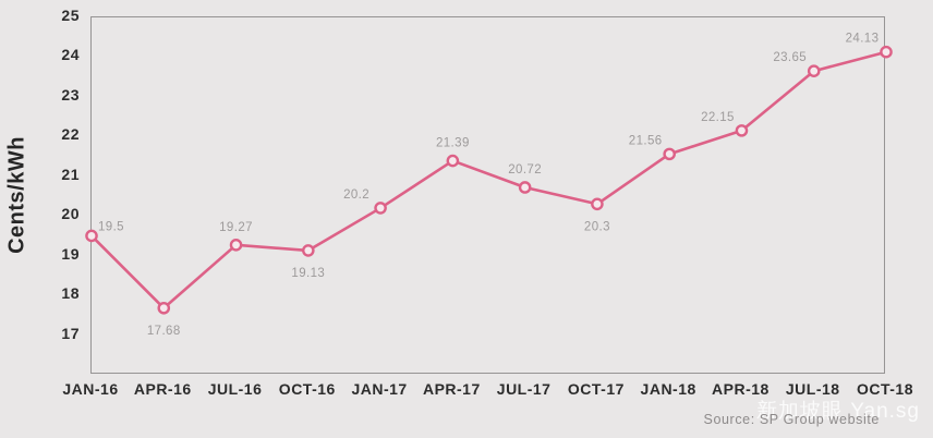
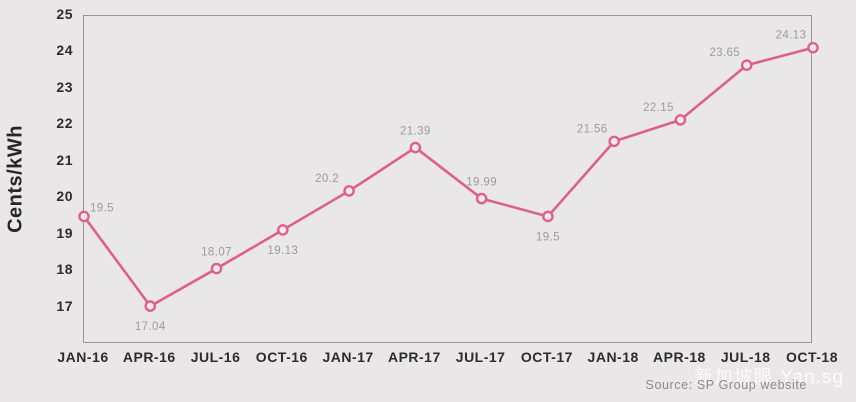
APR-16: 17.68 -> 17.04
JUL-16: 19.27 -> 18.07
JUL-17: 20.72 -> 19.99
OCT-17: 20.3 -> 19.5
